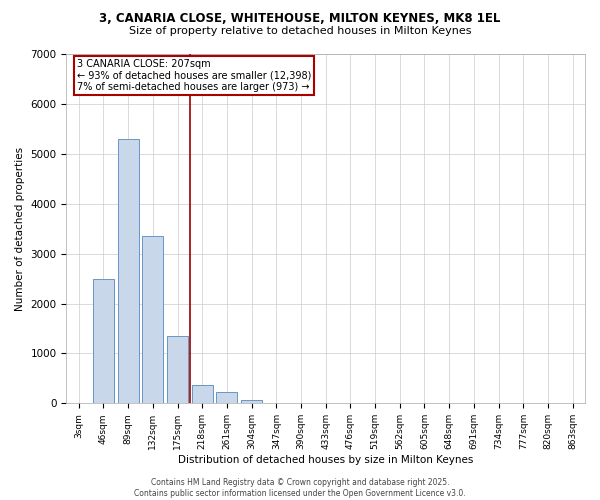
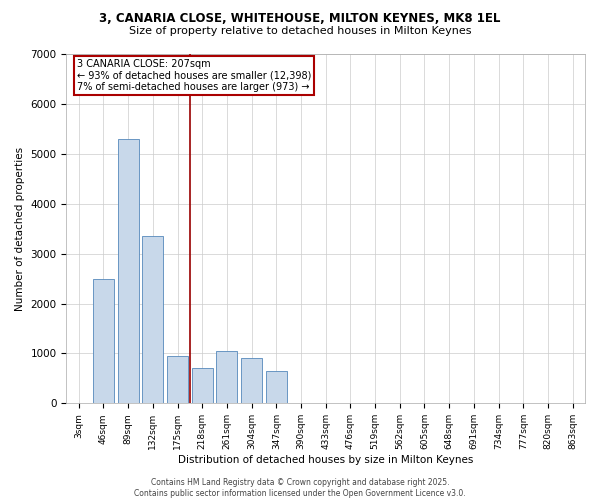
175sqm: 1350 -> 950
218sqm: 370 -> 700
261sqm: 230 -> 1050
304sqm: 60 -> 900
347sqm: 10 -> 650
